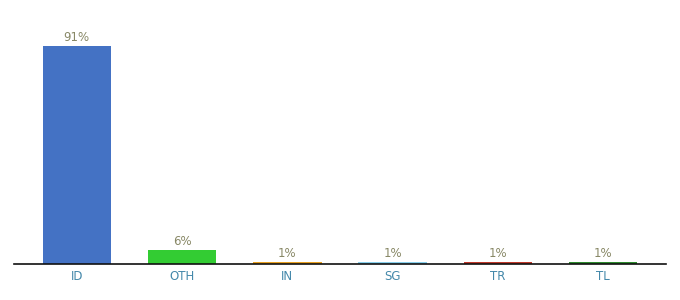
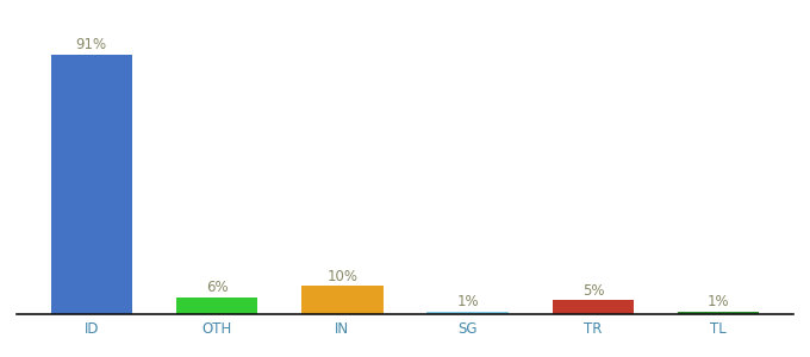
IN: 1% -> 10%
TR: 1% -> 5%
